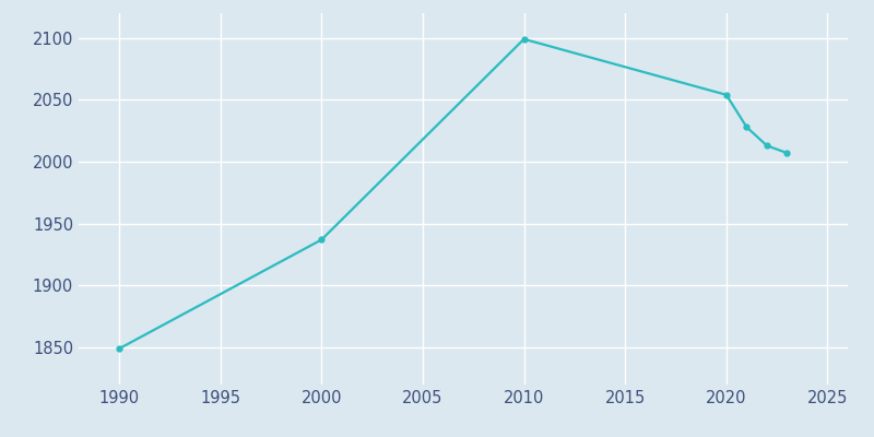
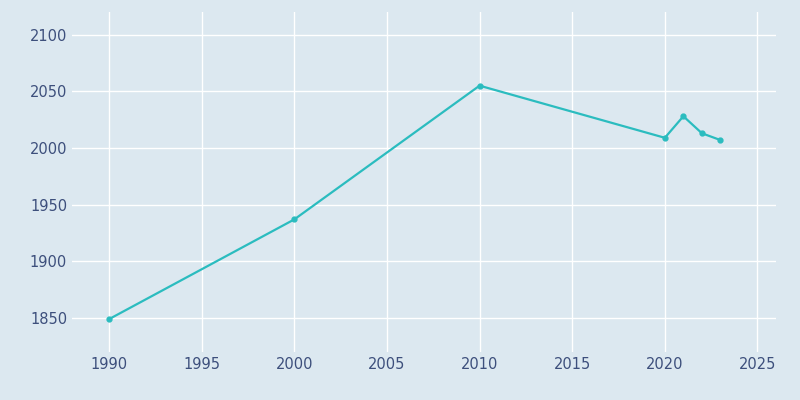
2010: 2099 -> 2055
2020: 2054 -> 2009
